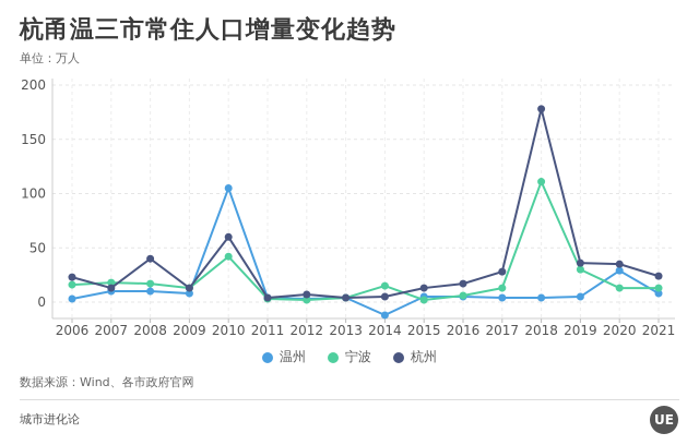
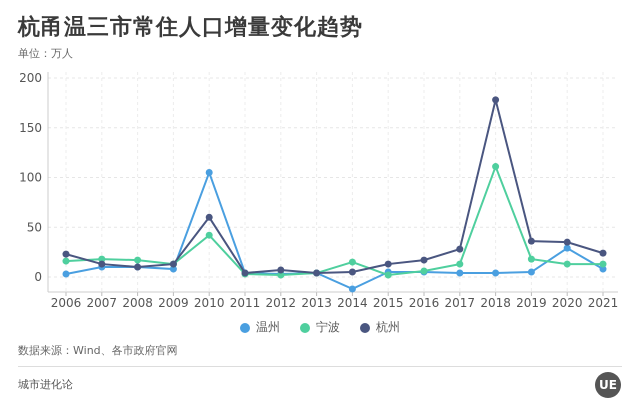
杭州/2008: 40 -> 10
宁波/2019: 30 -> 20
